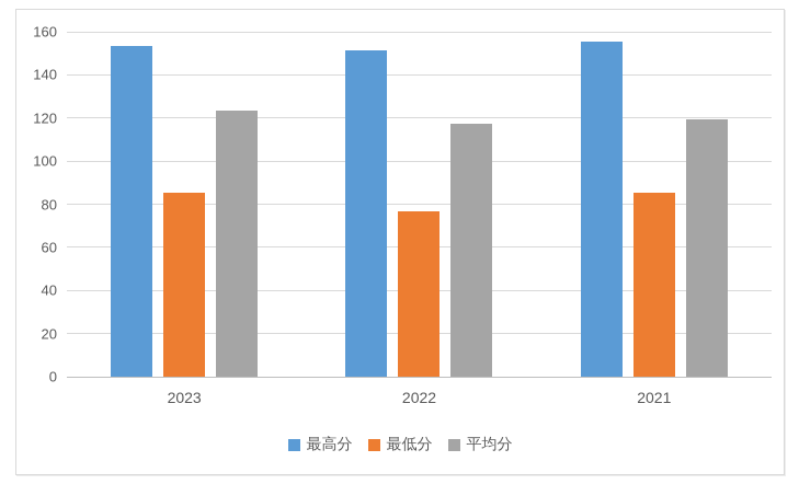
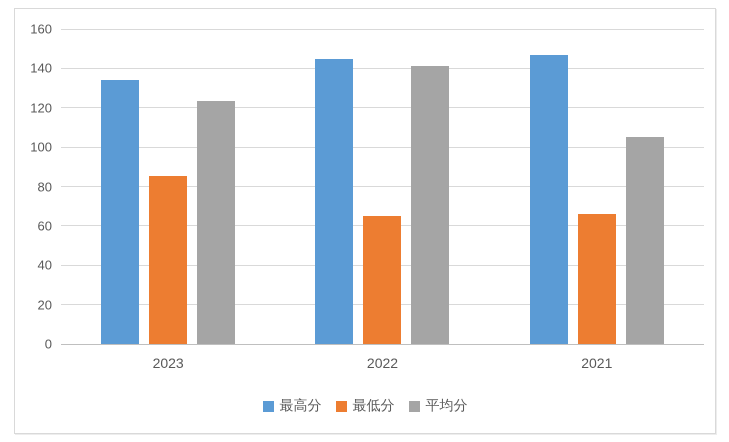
最高分/2023: 154 -> 134
最高分/2022: 152 -> 145
最低分/2022: 76 -> 65
平均分/2022: 118 -> 141
最高分/2021: 156 -> 147
最低分/2021: 86 -> 66
平均分/2021: 120 -> 105
